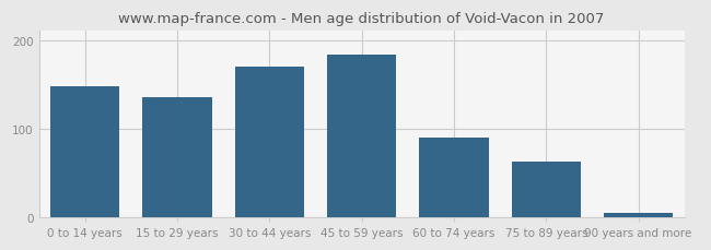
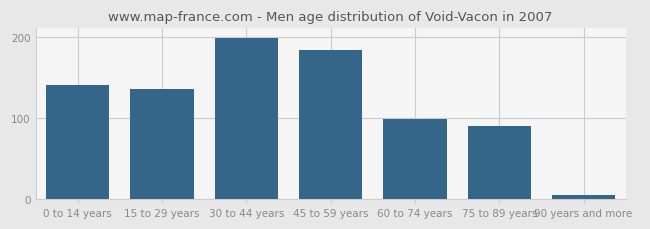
0 to 14 years: 148 -> 140
30 to 44 years: 170 -> 198
60 to 74 years: 90 -> 98
75 to 89 years: 63 -> 90
